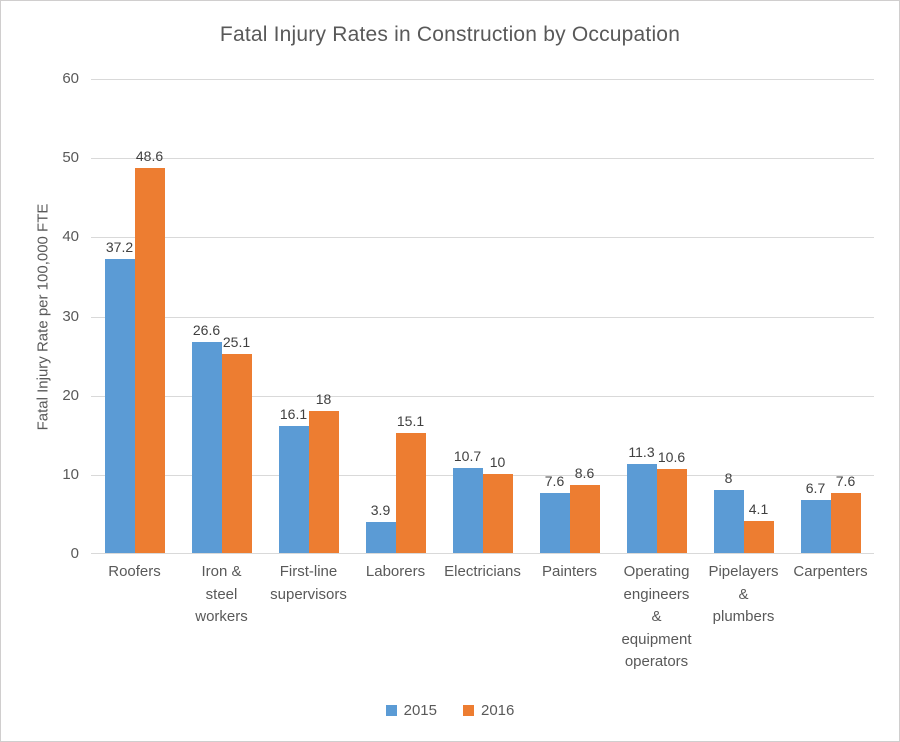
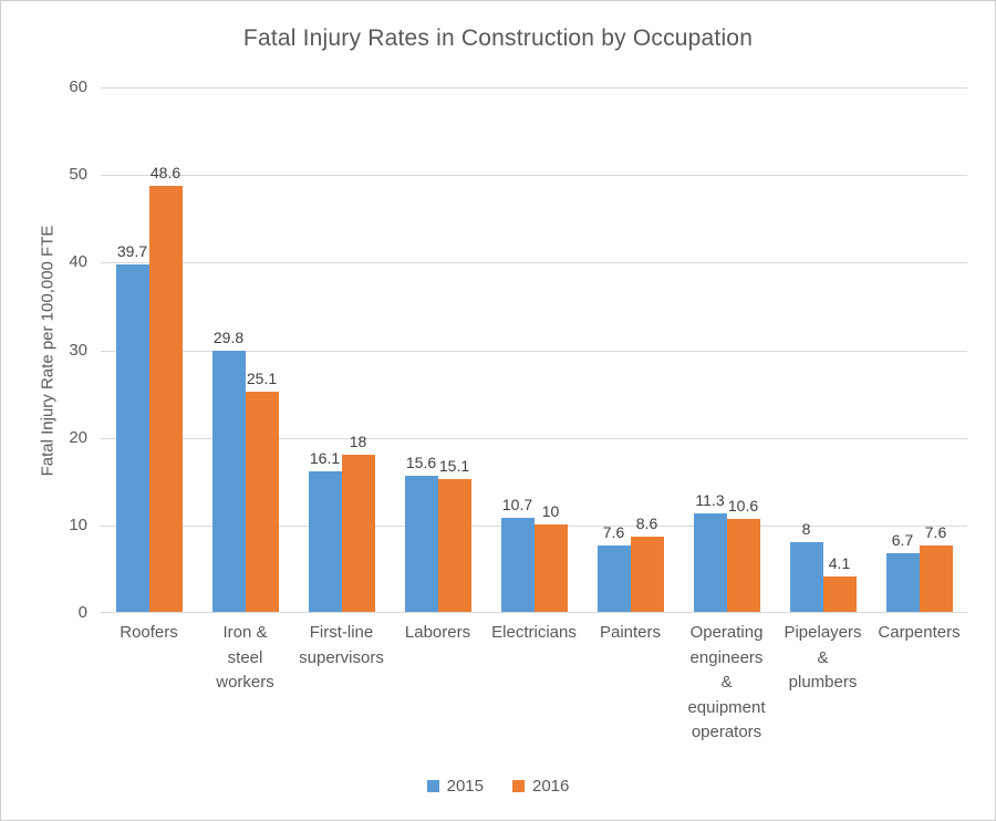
2015/Roofers: 37.2 -> 39.7
2015/Iron & steel workers: 26.6 -> 29.8
2015/Laborers: 3.9 -> 15.6
